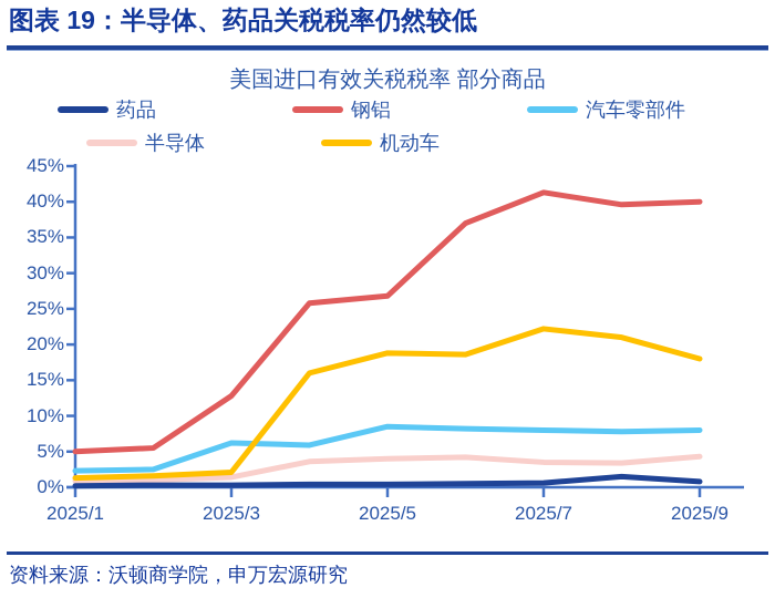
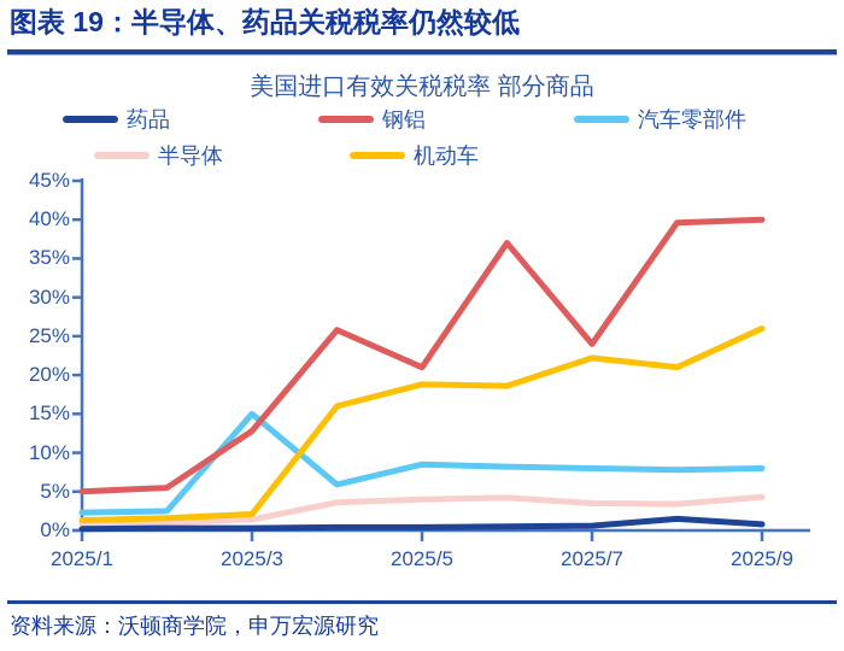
汽车零部件/2025/3: 6% -> 15%
钢铝/2025/5: 27% -> 21%
钢铝/2025/7: 41% -> 24%
机动车/2025/9: 18% -> 26%
